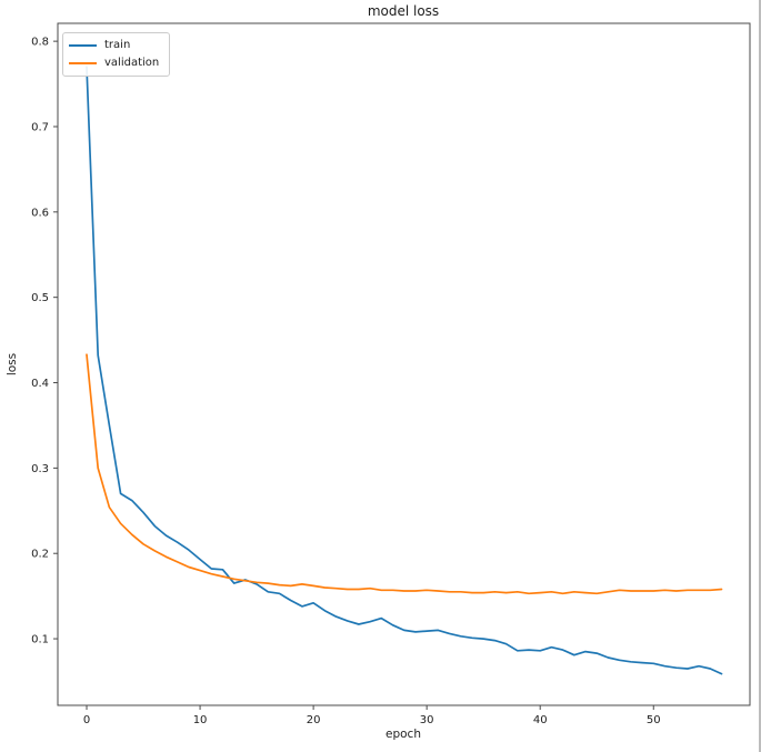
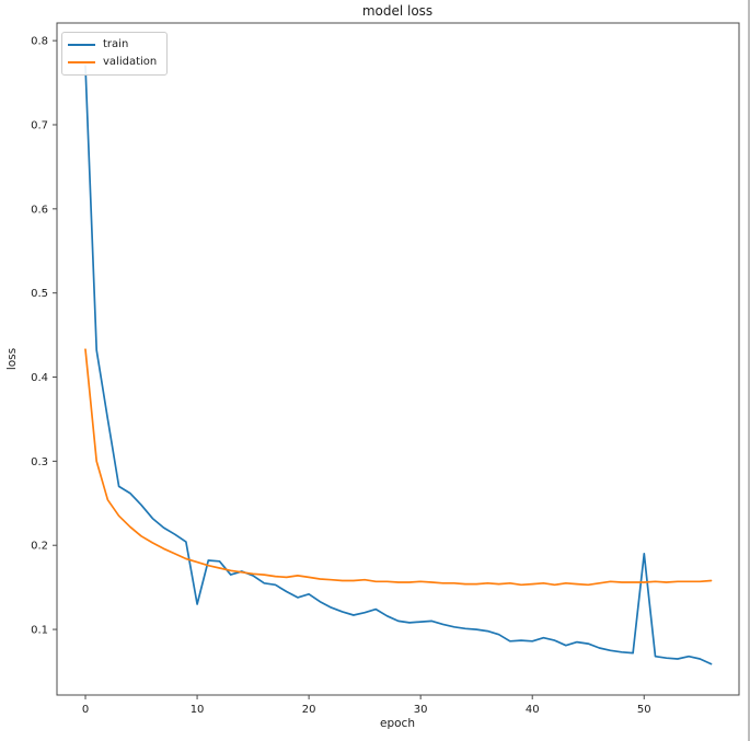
train/10: 0.19 -> 0.13
train/50: 0.07 -> 0.19
